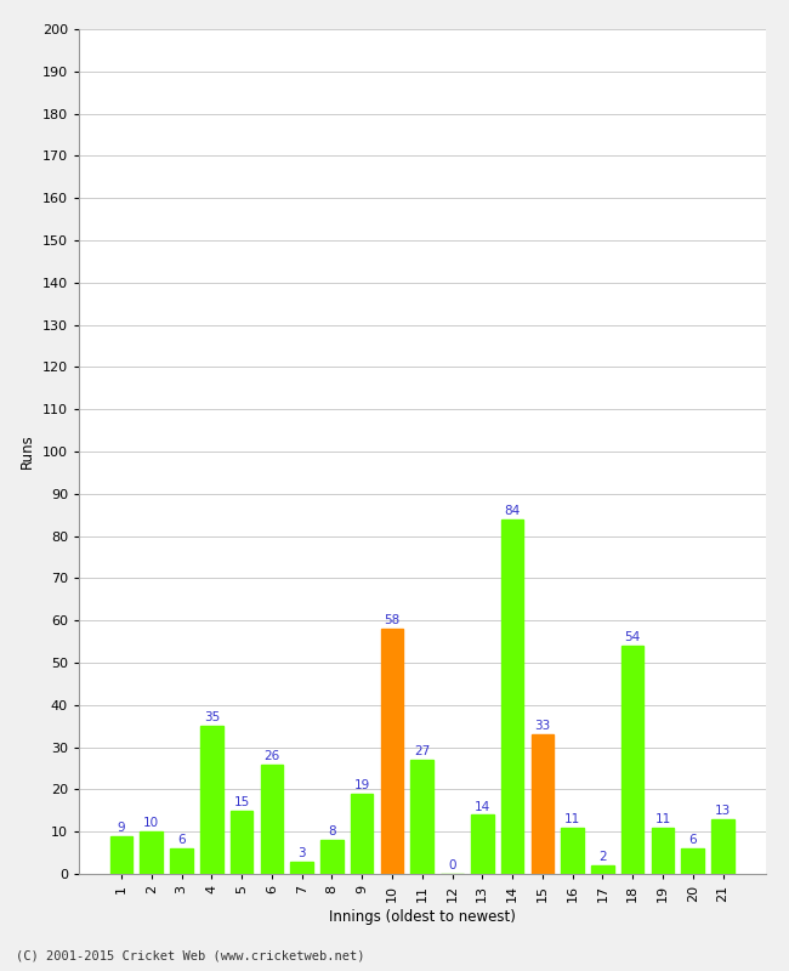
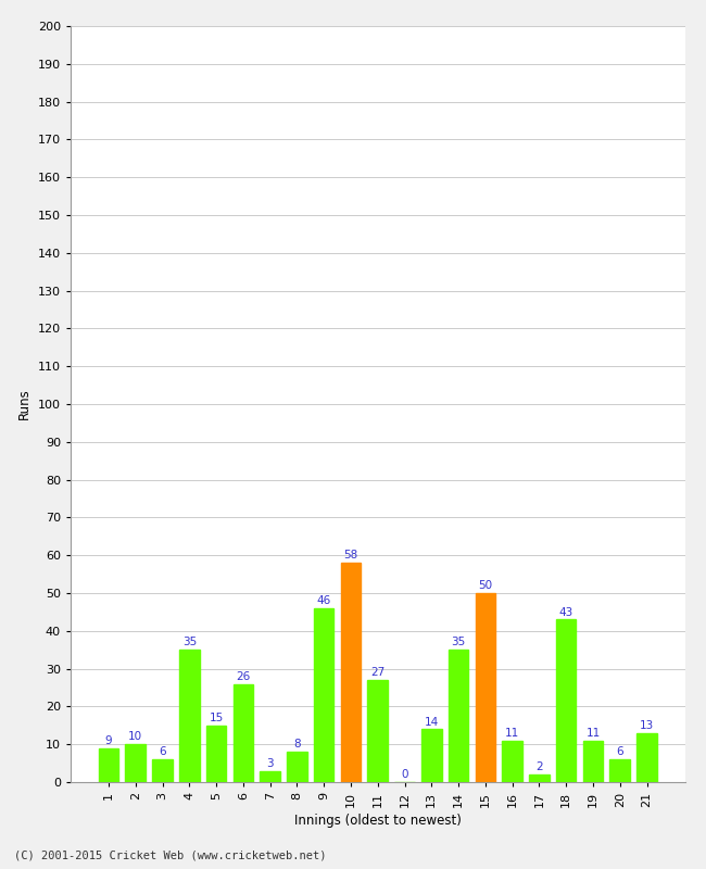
9: 19 -> 46
14: 84 -> 35
15: 33 -> 50
18: 54 -> 43
